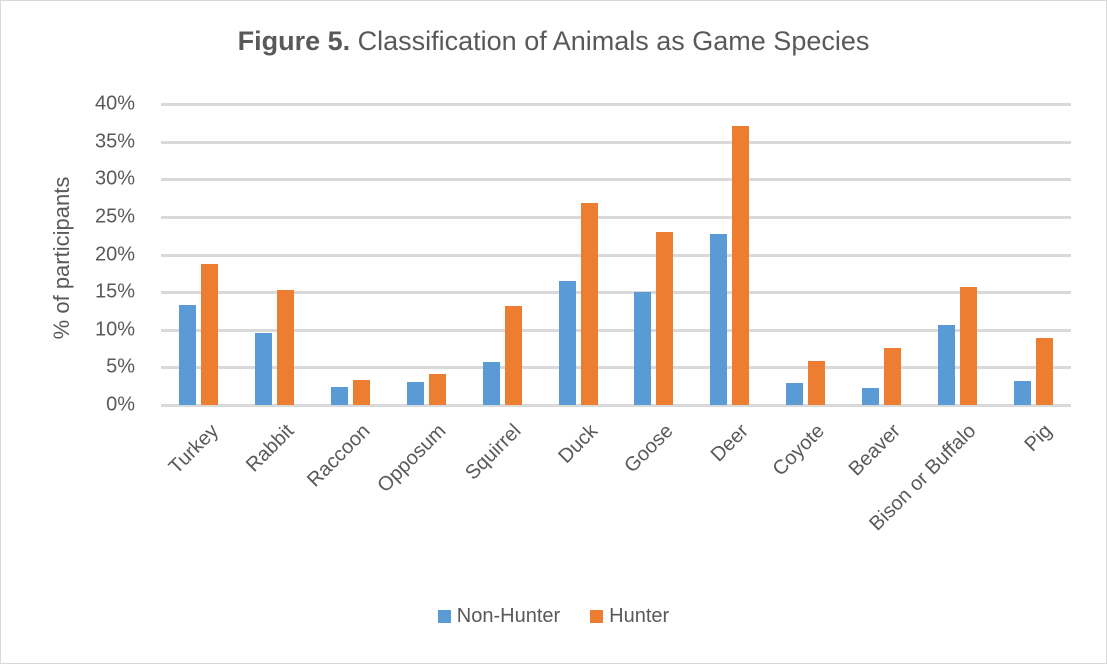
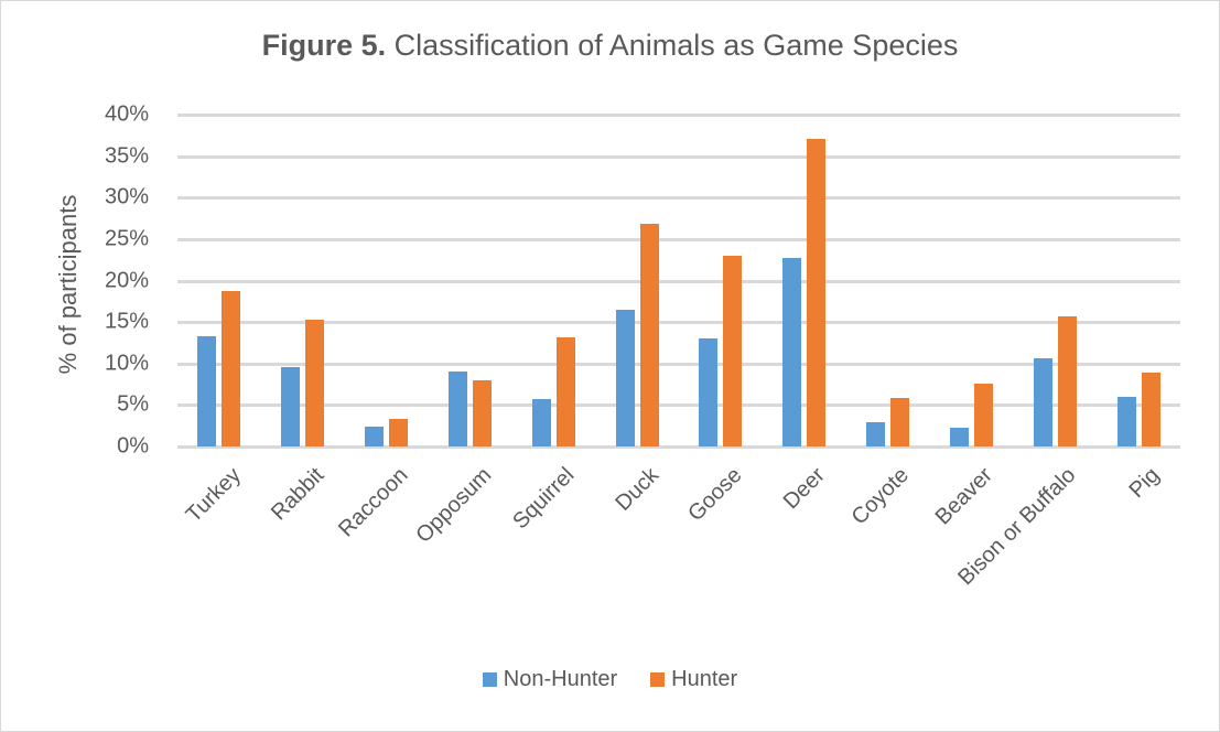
Non-Hunter/Opposum: 3% -> 9%
Hunter/Opposum: 4% -> 8%
Non-Hunter/Goose: 15% -> 13%
Non-Hunter/Pig: 3% -> 6%
